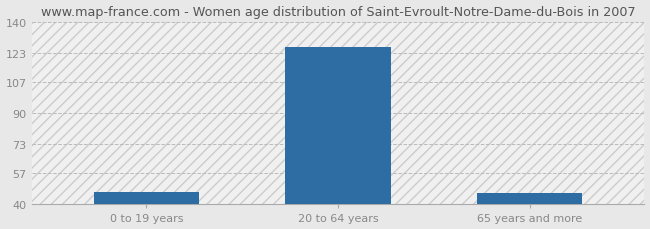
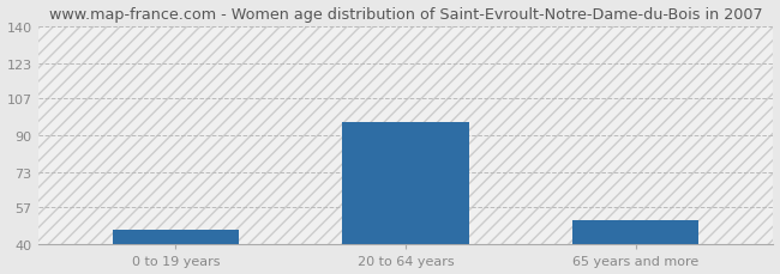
20 to 64 years: 126 -> 96
65 years and more: 46 -> 51
